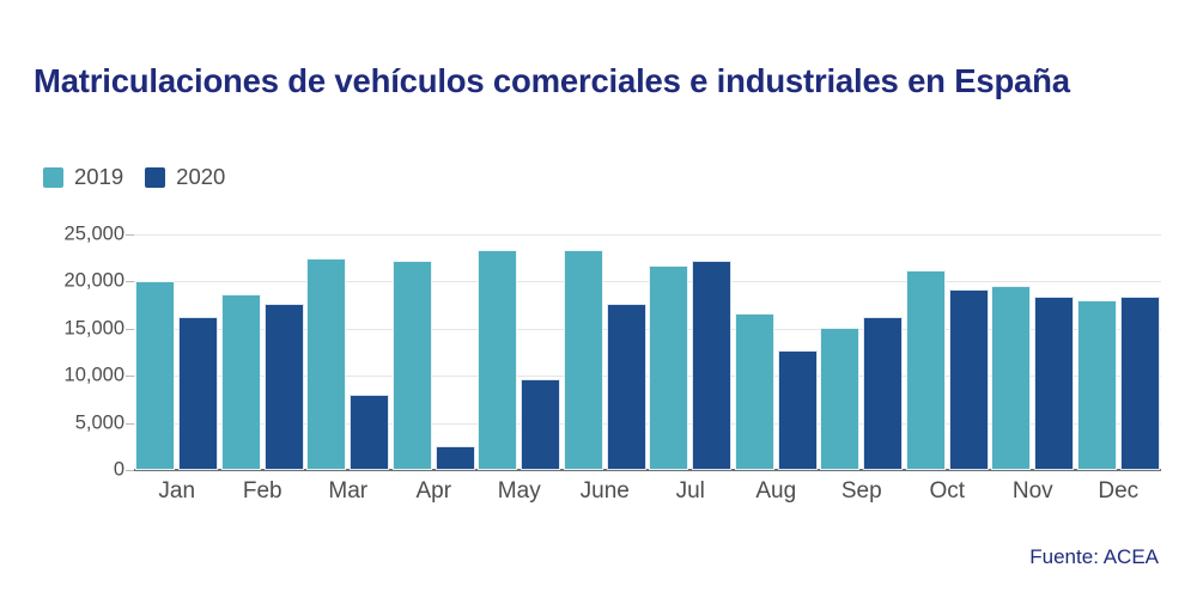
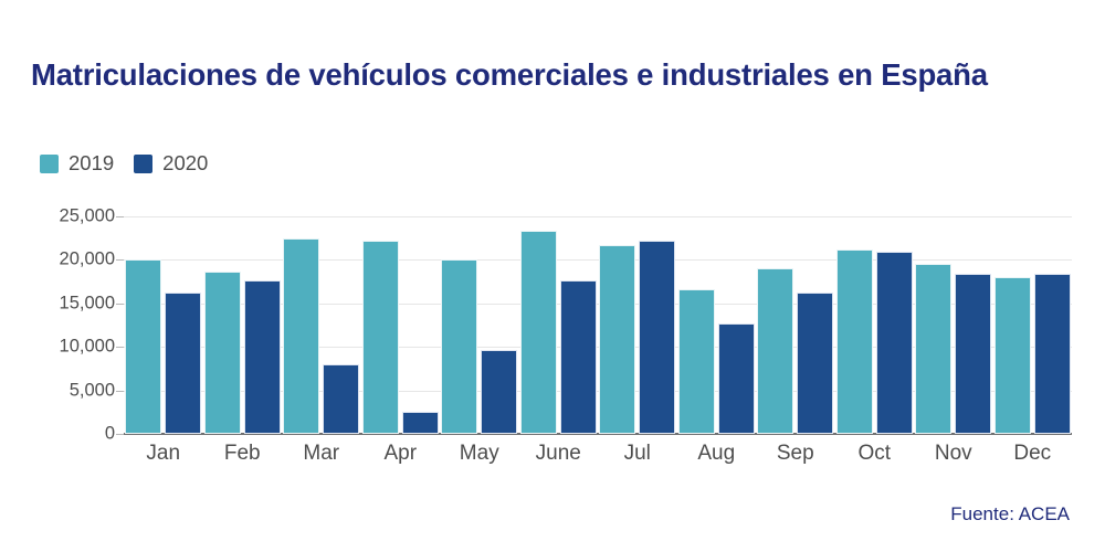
2019/May: 23000 -> 20000
2019/Sep: 15000 -> 19000
2020/Oct: 19000 -> 21000
